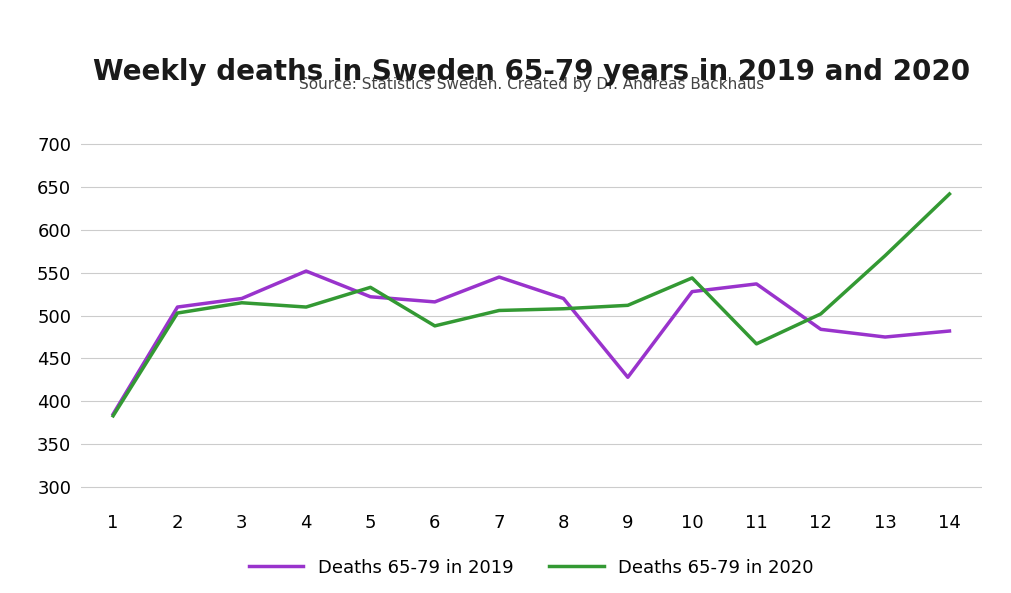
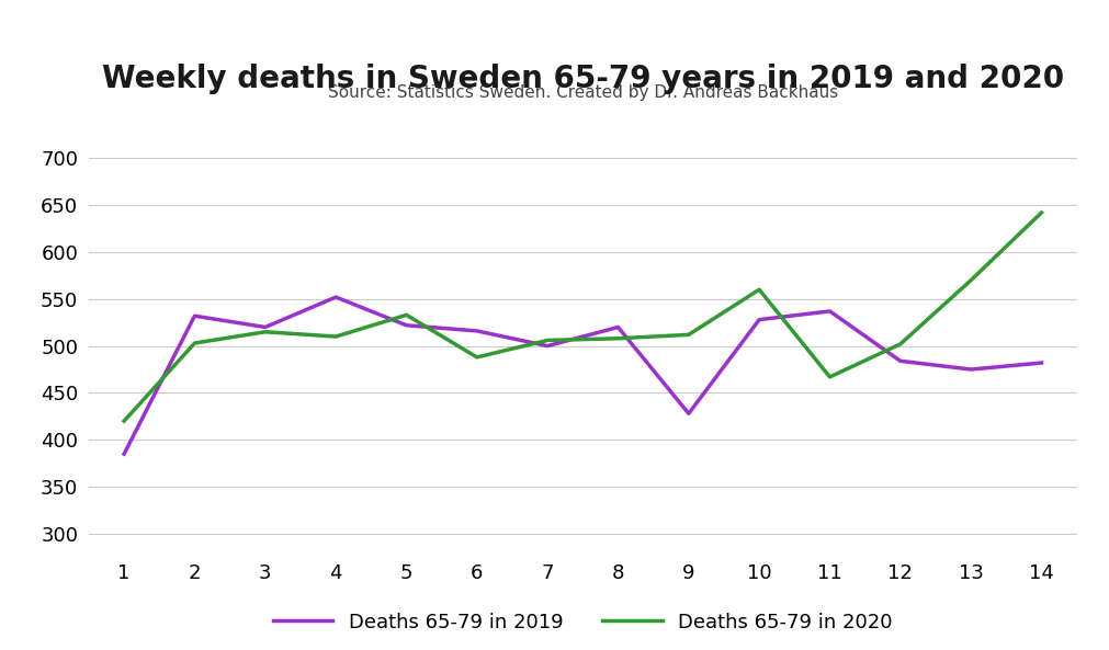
Deaths 65-79 in 2020/1: 383 -> 420
Deaths 65-79 in 2019/2: 510 -> 532
Deaths 65-79 in 2019/7: 545 -> 500
Deaths 65-79 in 2020/10: 544 -> 560
